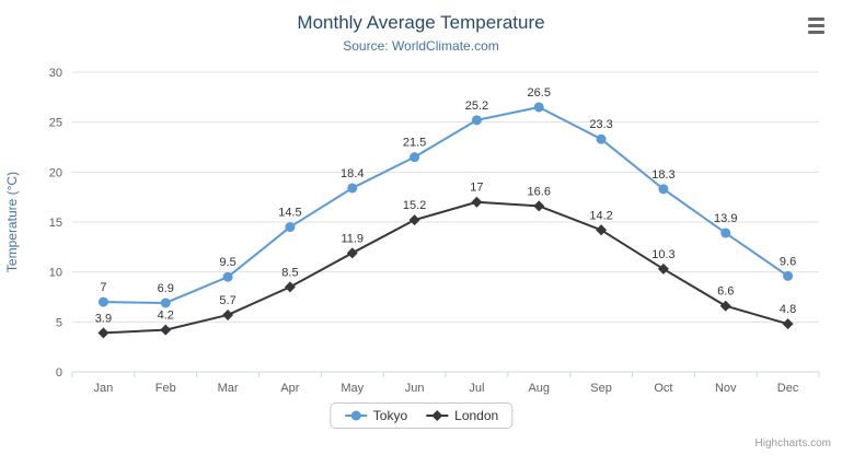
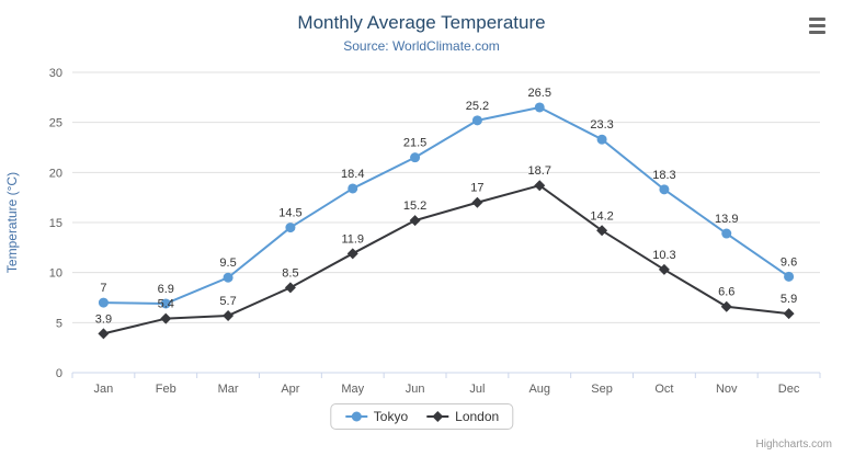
London/Feb: 4.2 -> 5.4
London/Aug: 16.6 -> 18.7
London/Dec: 4.8 -> 5.9
